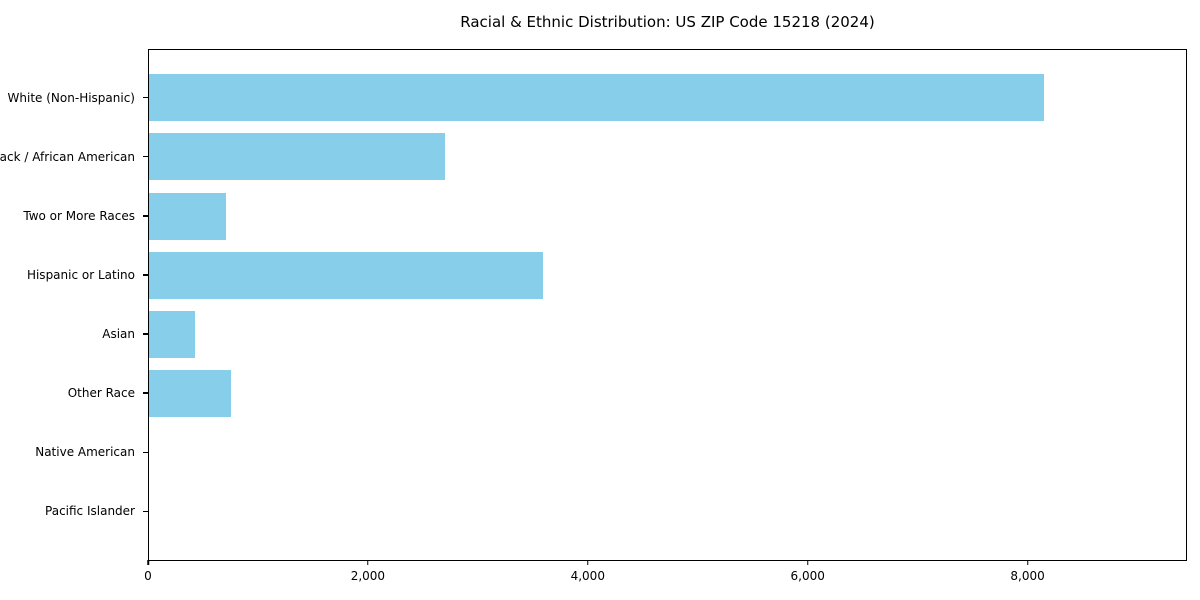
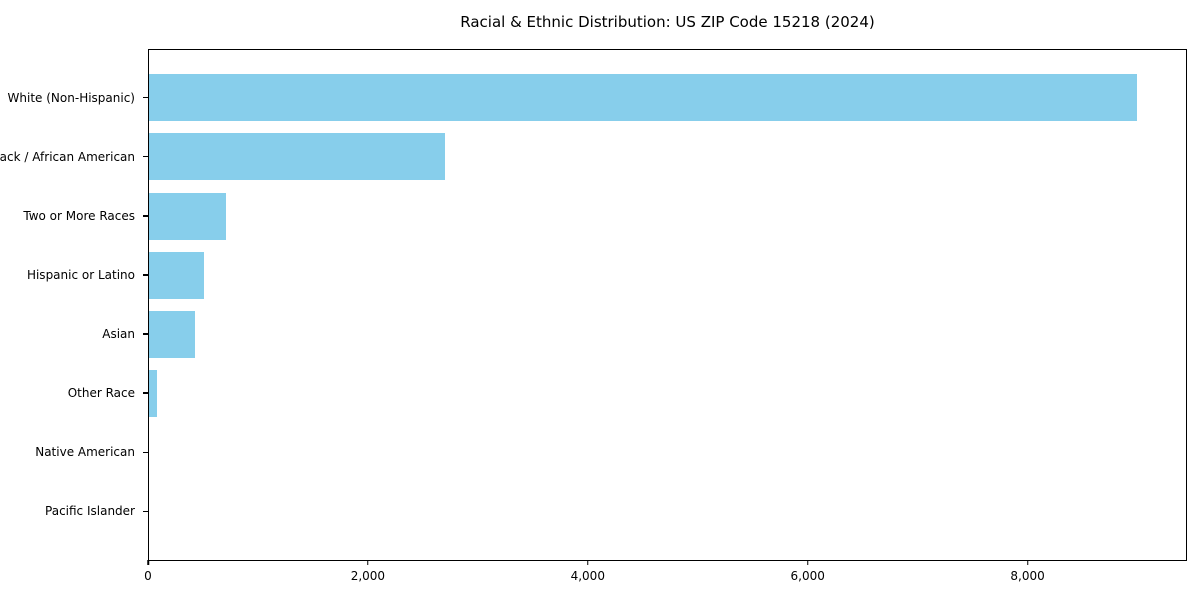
White (Non-Hispanic): 8160 -> 9000
Hispanic or Latino: 3590 -> 500
Other Race: 750 -> 80
